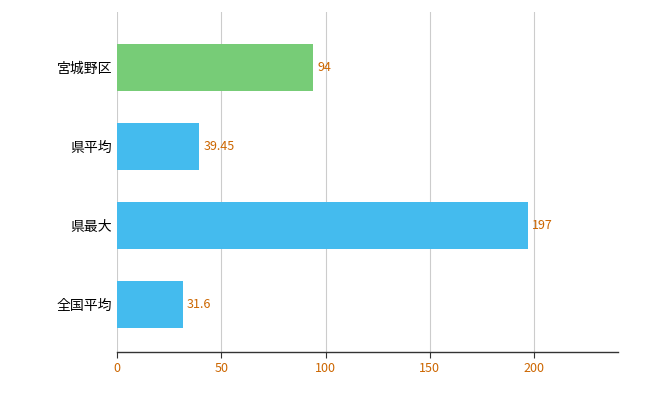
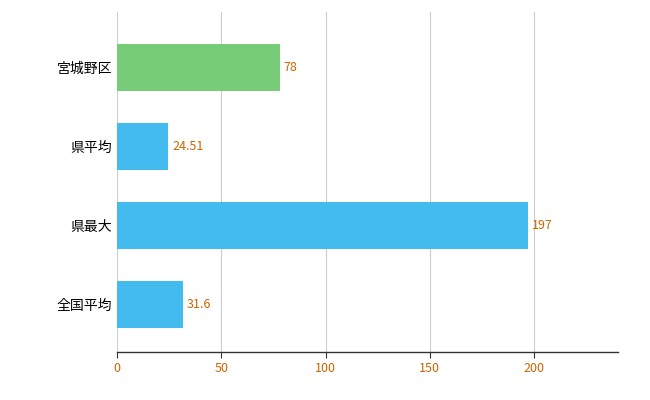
宮城野区: 94 -> 78
県平均: 39.45 -> 24.51
